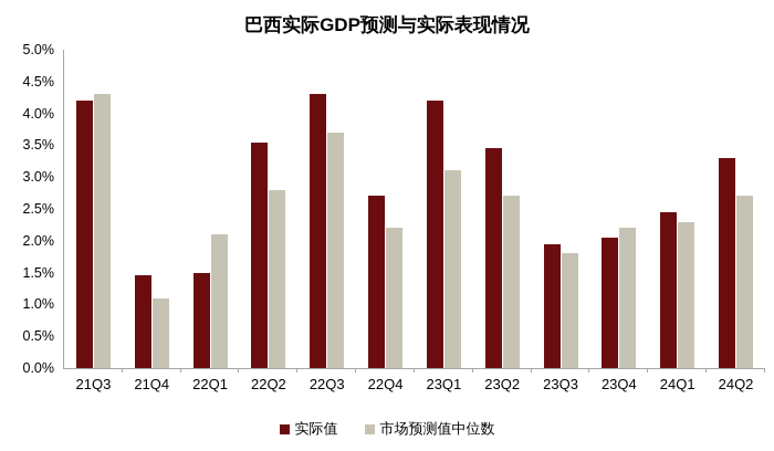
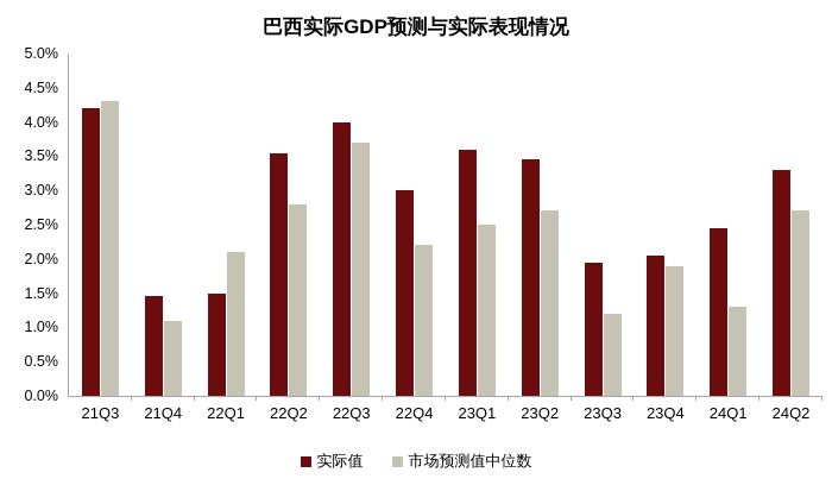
实际值/22Q3: 4.3% -> 4.0%
实际值/22Q4: 2.7% -> 3.0%
实际值/23Q1: 4.2% -> 3.6%
市场预测值中位数/23Q1: 3.1% -> 2.5%
市场预测值中位数/23Q3: 1.8% -> 1.2%
市场预测值中位数/23Q4: 2.2% -> 1.9%
市场预测值中位数/24Q1: 2.3% -> 1.3%
